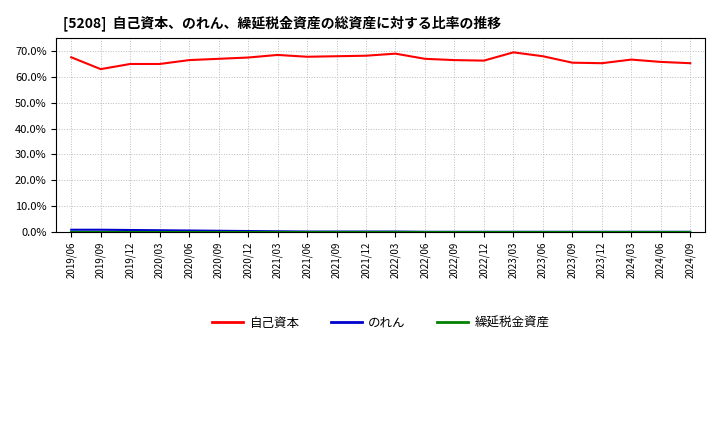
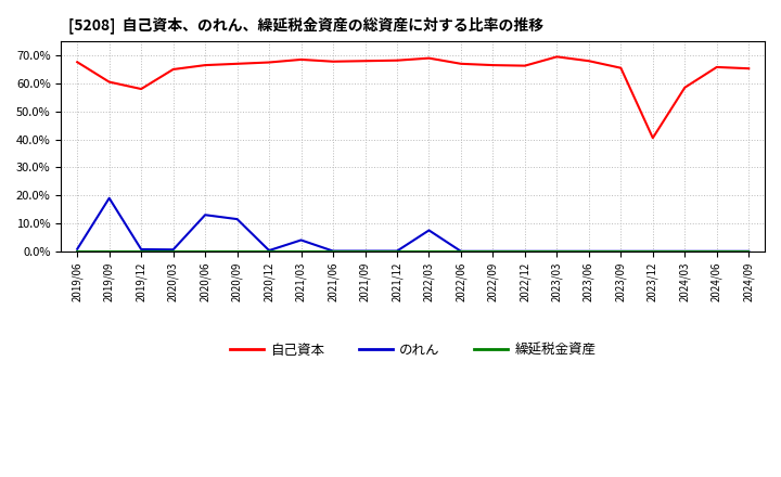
自己資本/2019/09: 63.0% -> 60.5%
のれん/2019/09: 0.8% -> 19.0%
自己資本/2019/12: 65.0% -> 58.0%
のれん/2020/06: 0.5% -> 13.0%
のれん/2020/09: 0.4% -> 11.5%
のれん/2021/03: 0.2% -> 4.0%
のれん/2022/03: 0.1% -> 7.5%
自己資本/2023/12: 65.3% -> 40.5%
自己資本/2024/03: 66.7% -> 58.5%
